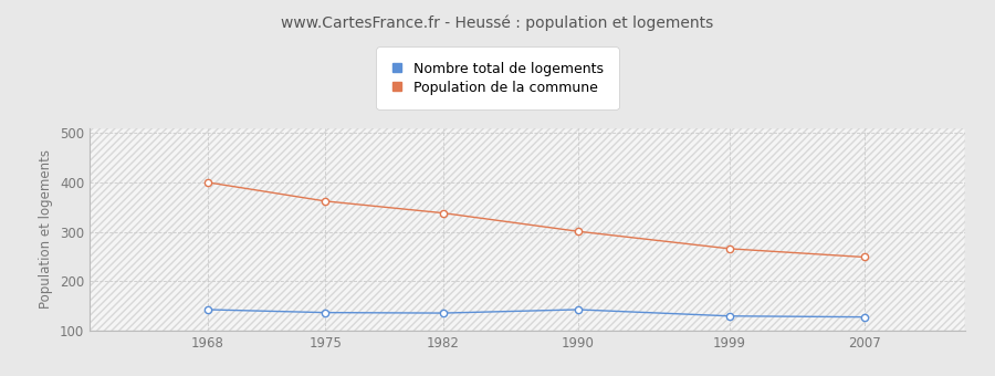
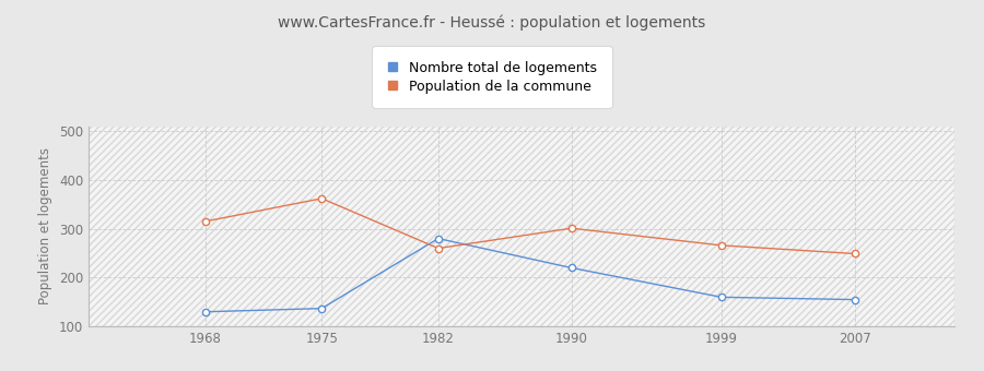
Nombre total de logements/1968: 143 -> 130
Population de la commune/1968: 400 -> 315
Nombre total de logements/1982: 136 -> 280
Population de la commune/1982: 338 -> 260
Nombre total de logements/1990: 143 -> 220
Nombre total de logements/1999: 130 -> 160
Nombre total de logements/2007: 128 -> 155
